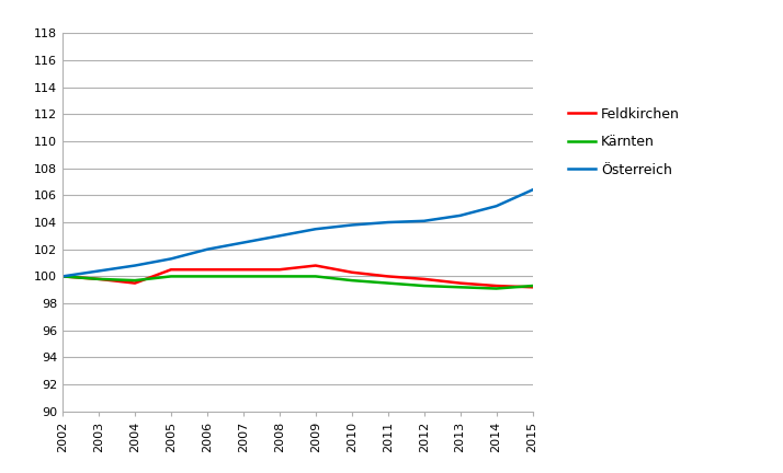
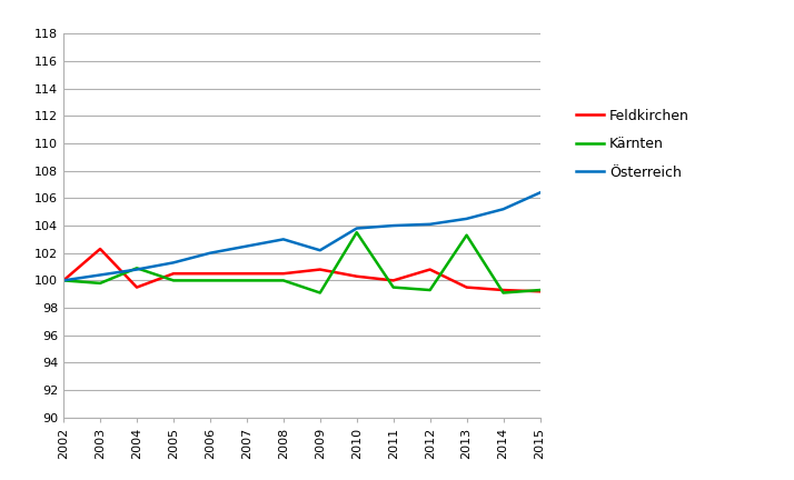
Feldkirchen/2003: 99.8 -> 102.3
Kärnten/2004: 99.7 -> 100.9
Kärnten/2009: 100.0 -> 99.1
Österreich/2009: 103.5 -> 102.2
Kärnten/2010: 99.7 -> 103.5
Feldkirchen/2012: 99.8 -> 100.8
Kärnten/2013: 99.2 -> 103.3
